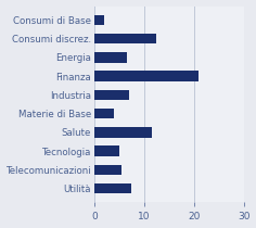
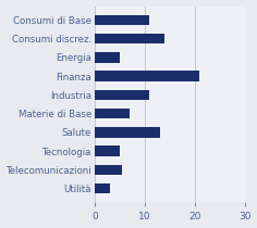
Consumi di Base: 2.0 -> 11.0
Consumi discrez.: 12.5 -> 14.0
Energia: 6.5 -> 5.0
Industria: 7.0 -> 11.0
Materie di Base: 4.0 -> 7.0
Salute: 11.5 -> 13.0
Utilità: 7.5 -> 3.0
